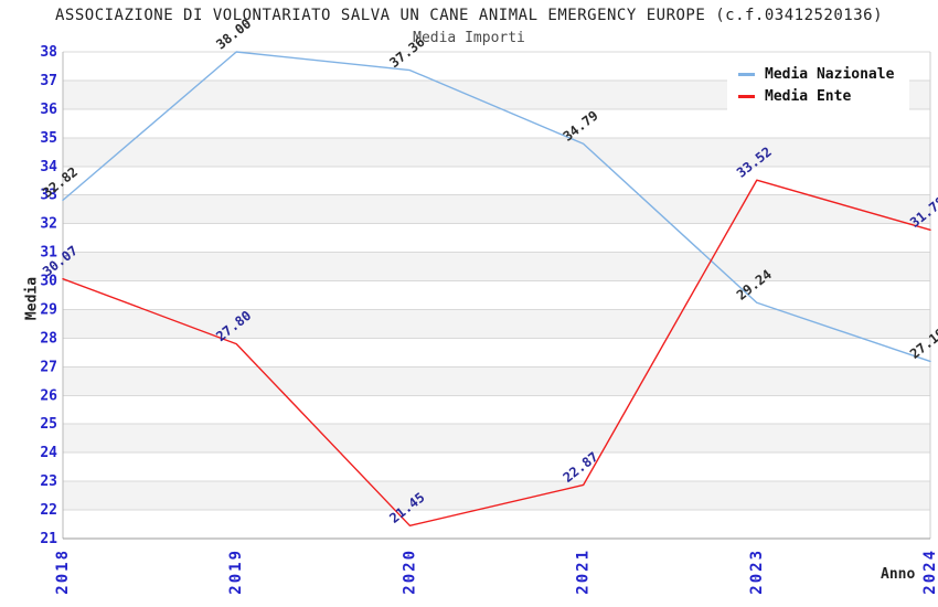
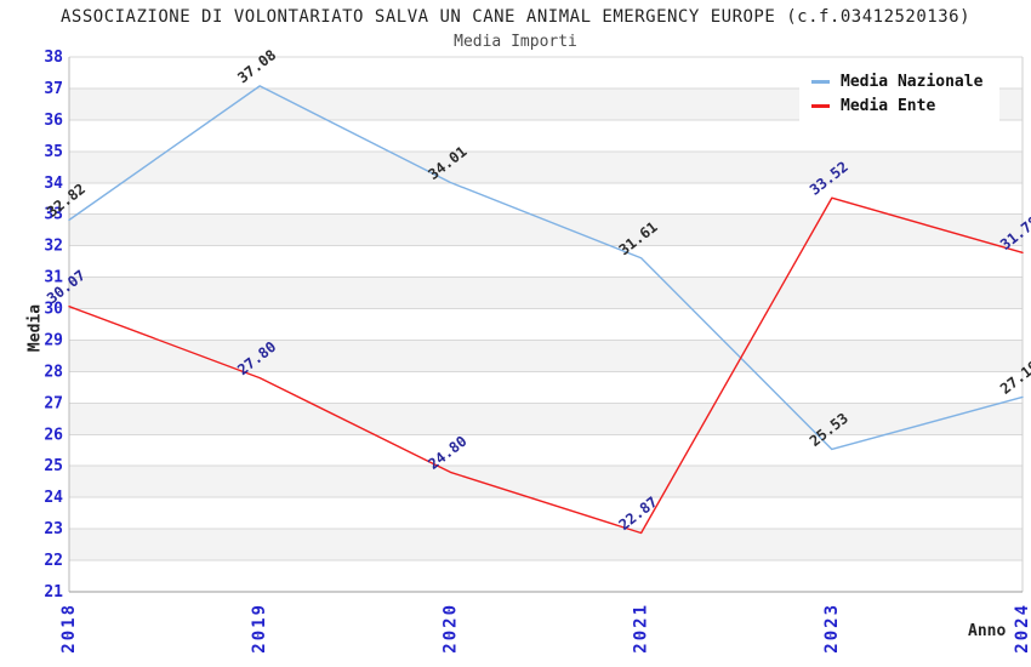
Media Nazionale/2019: 38.00 -> 37.08
Media Nazionale/2020: 37.36 -> 34.01
Media Ente/2020: 21.45 -> 24.80
Media Nazionale/2021: 34.79 -> 31.61
Media Nazionale/2023: 29.24 -> 25.53
